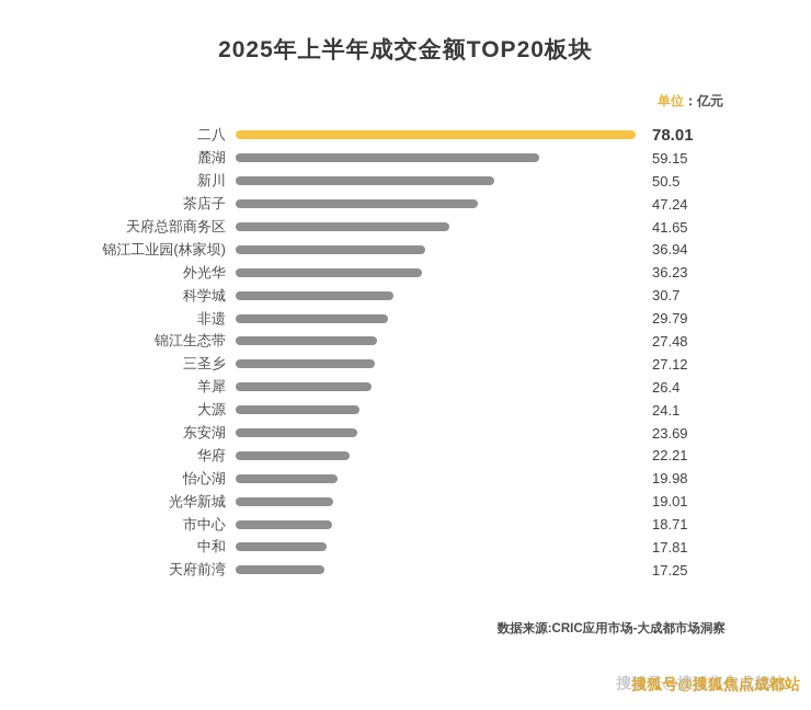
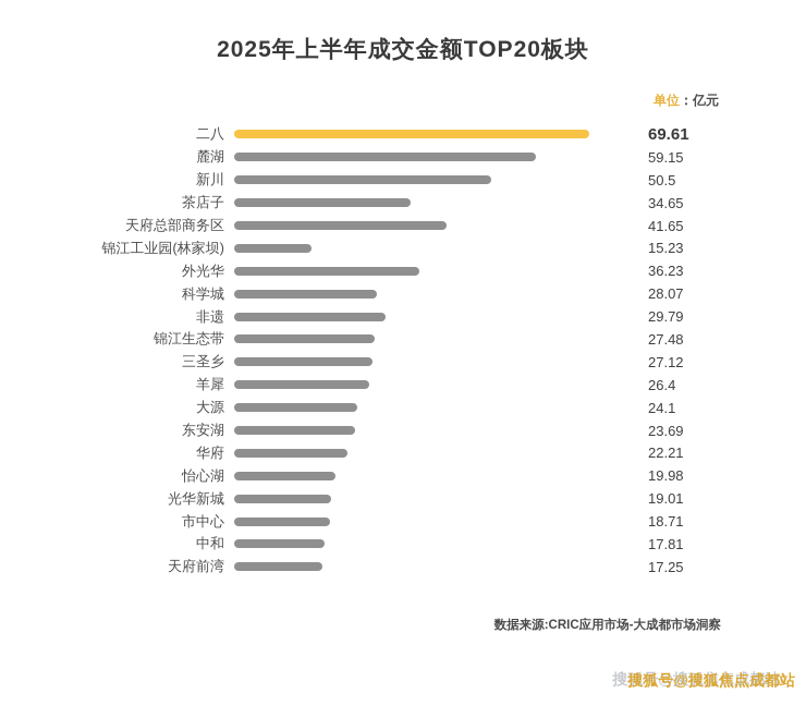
二八: 78.01 -> 69.61
茶店子: 47.24 -> 34.65
锦江工业园(林家坝): 36.94 -> 15.23
科学城: 30.7 -> 28.07
